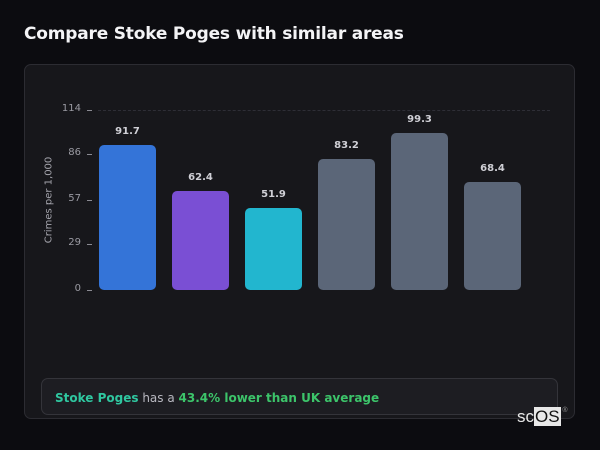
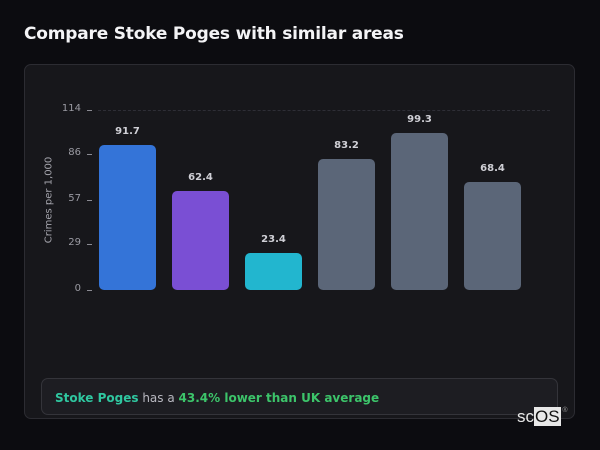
Stoke Poges: 51.9 -> 23.4
